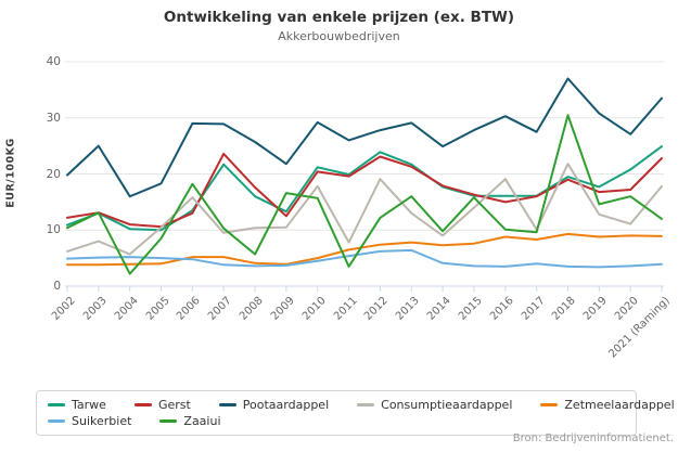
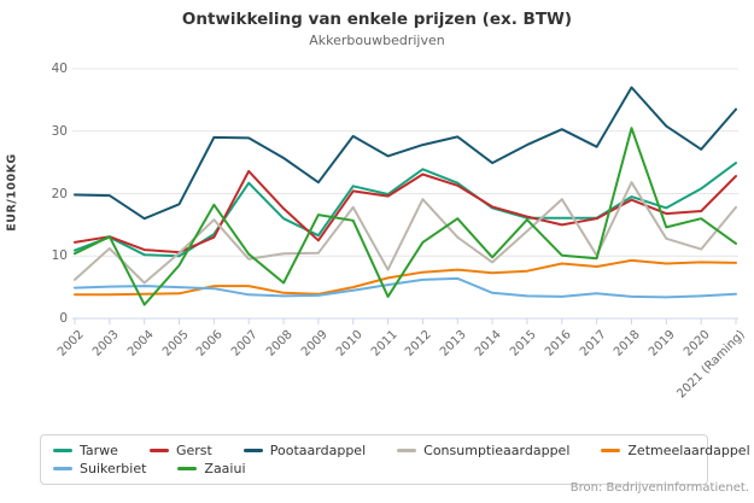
Pootaardappel/2003: 25 -> 20
Consumptieaardappel/2003: 8 -> 11
